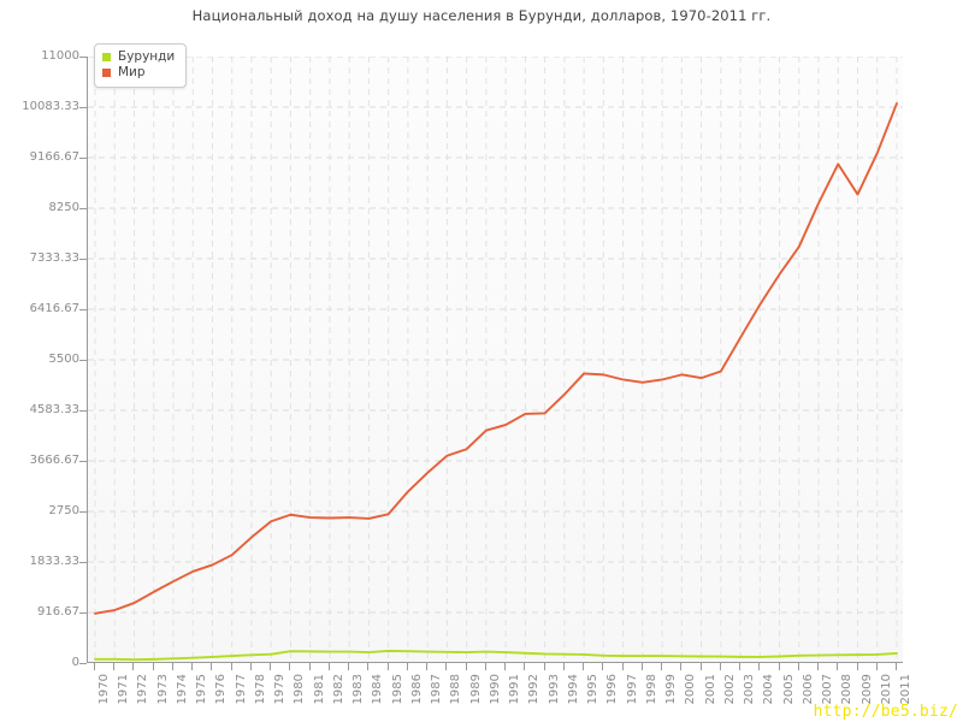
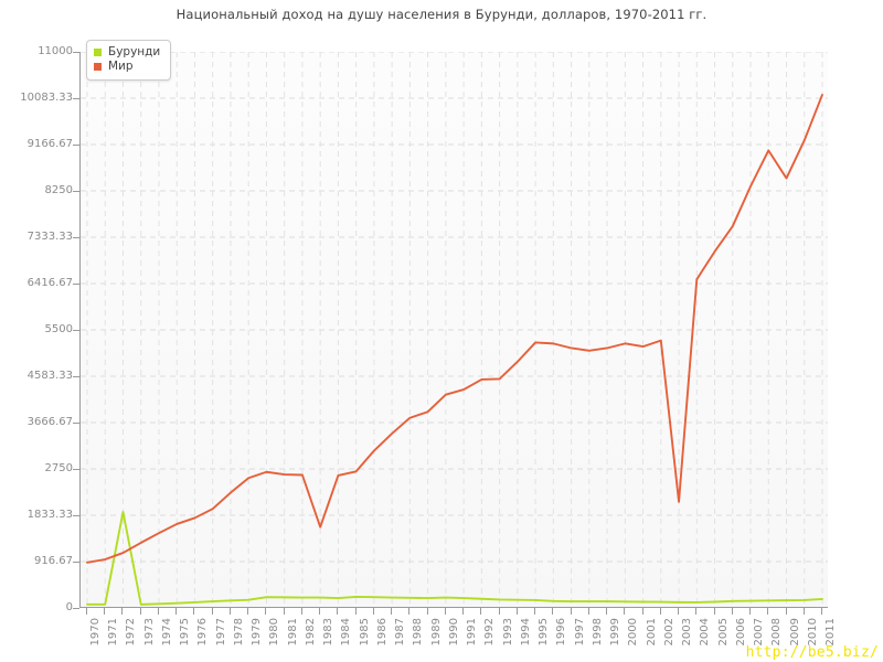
Бурунди/1972: 100 -> 1900
Мир/1983: 2600 -> 1600
Мир/2003: 5900 -> 2100
